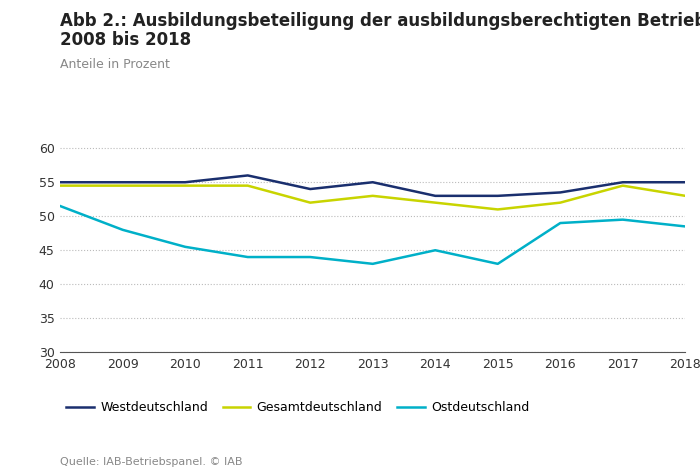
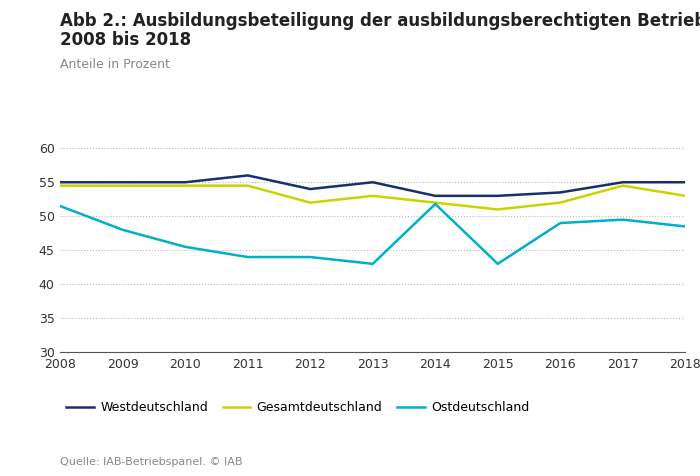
Ostdeutschland/2014: 45.0 -> 51.8
